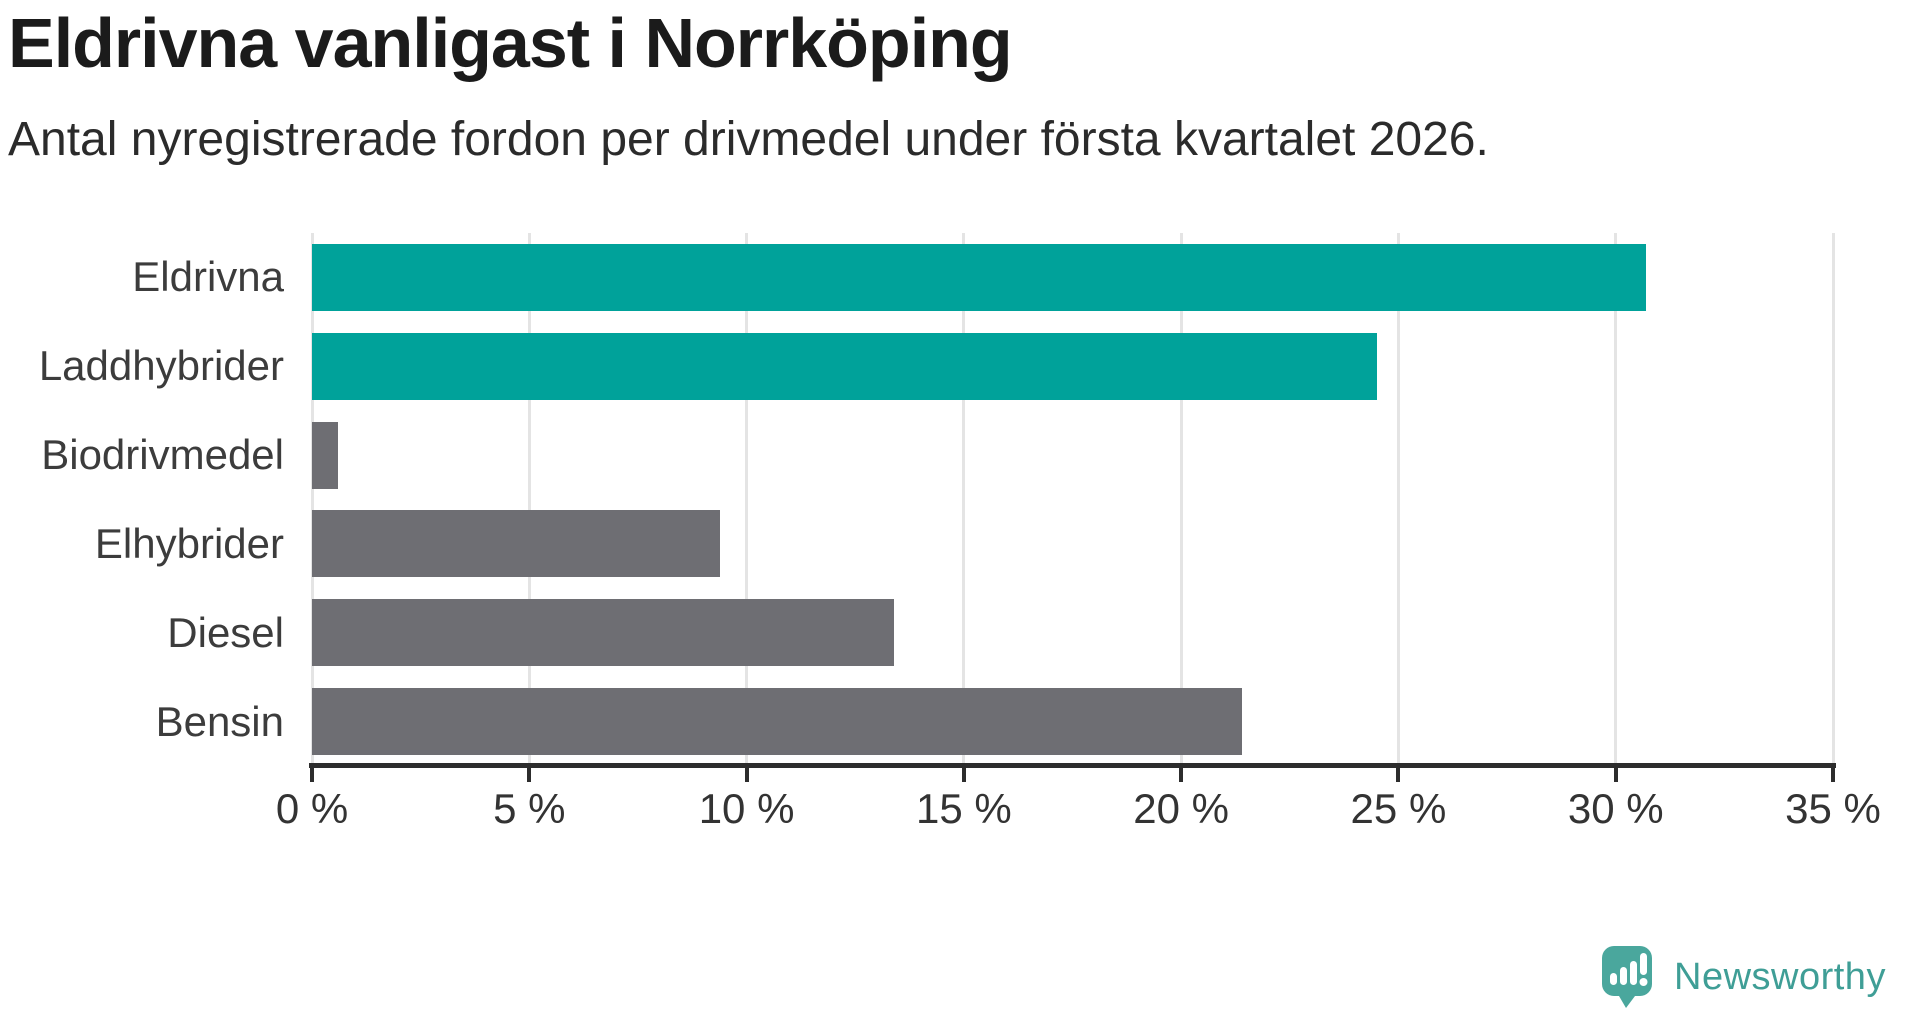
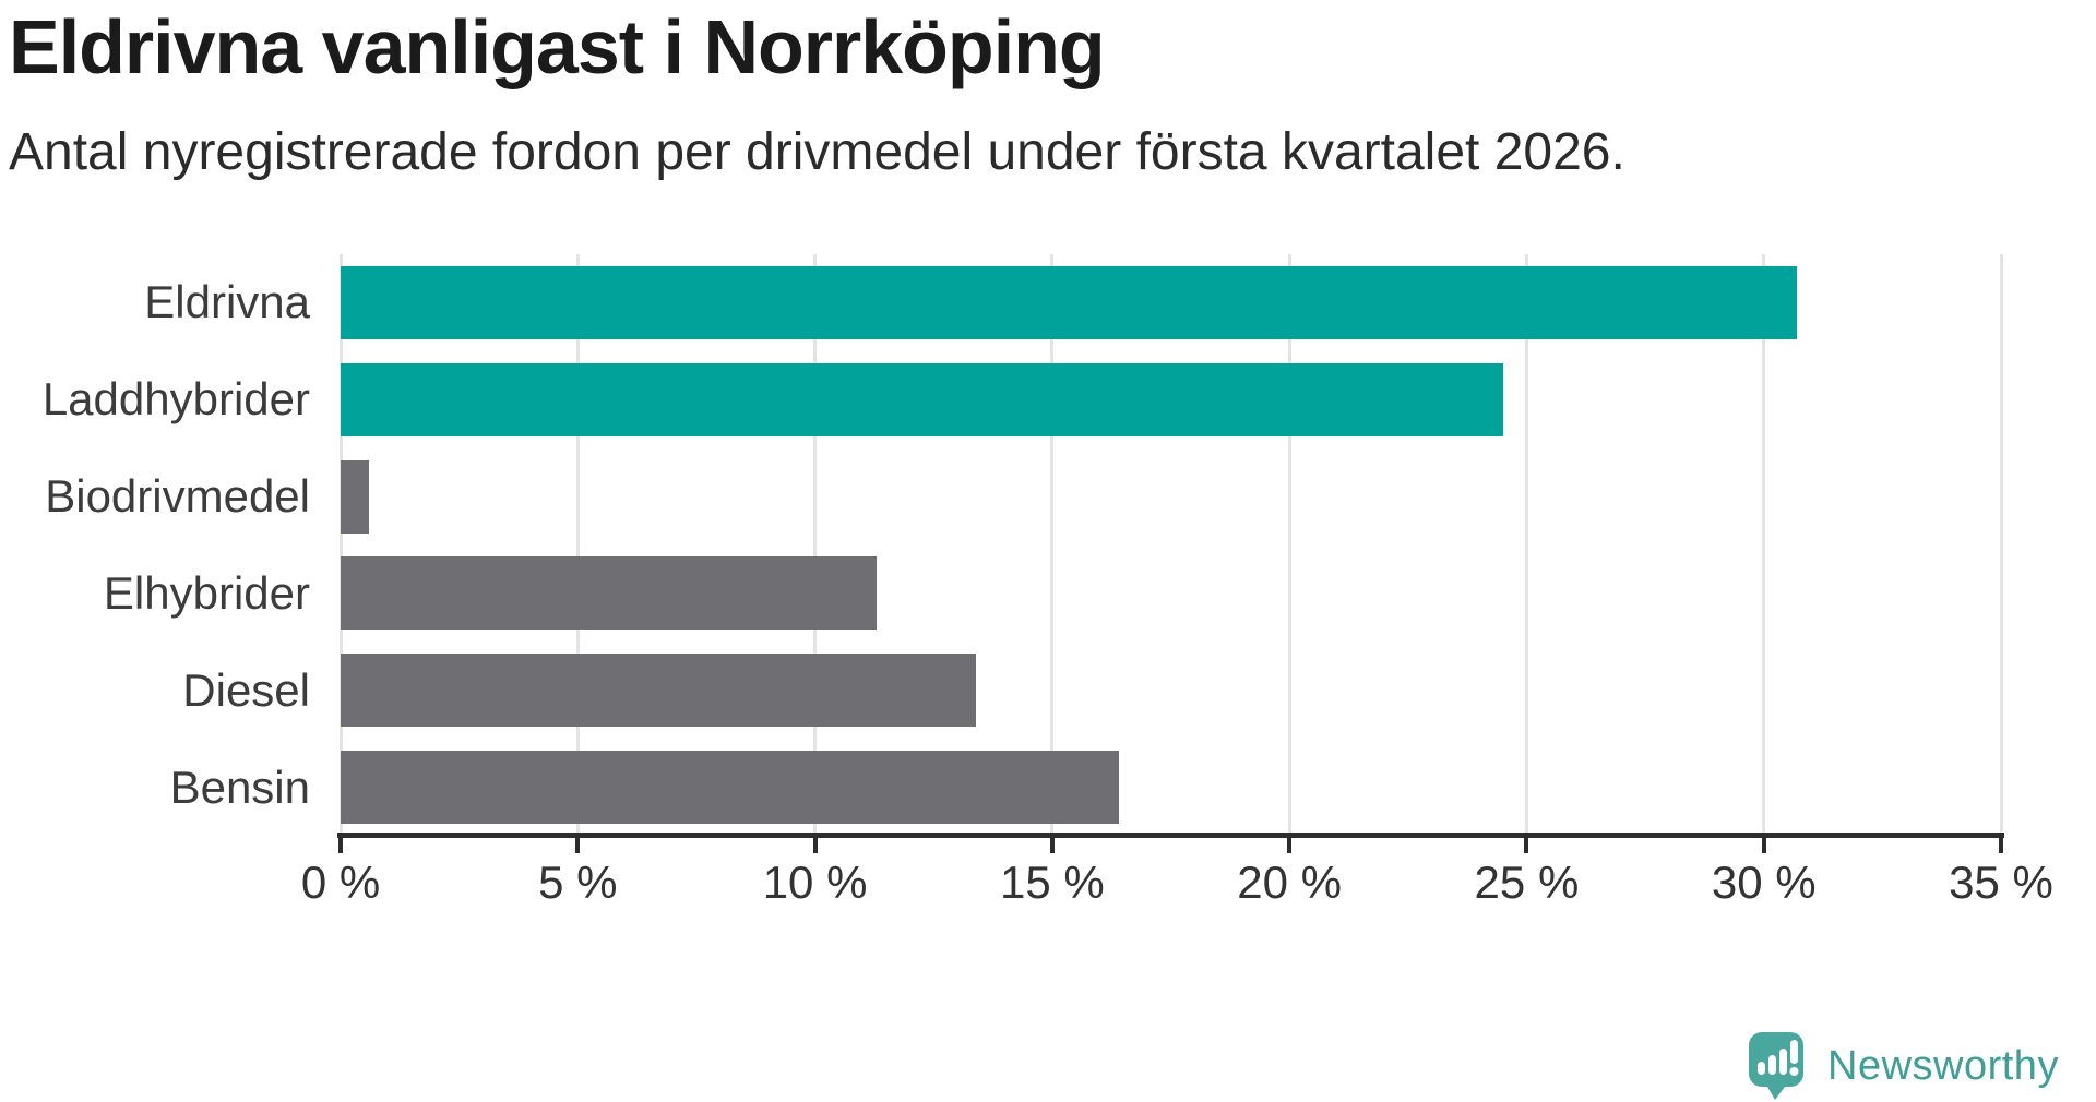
Elhybrider: 9.4% -> 11.3%
Bensin: 21.4% -> 16.4%
